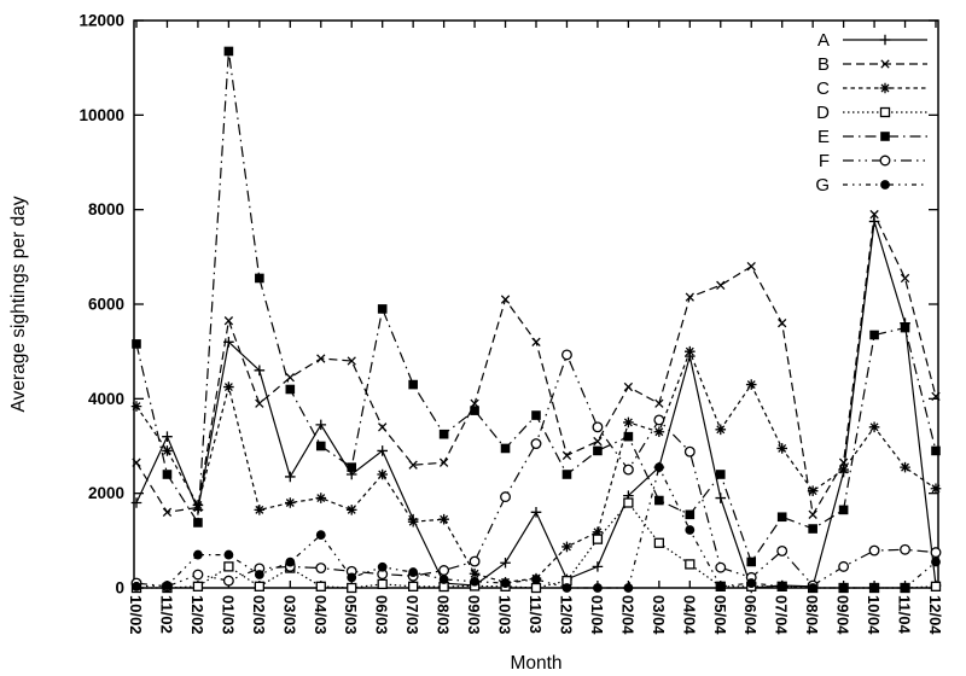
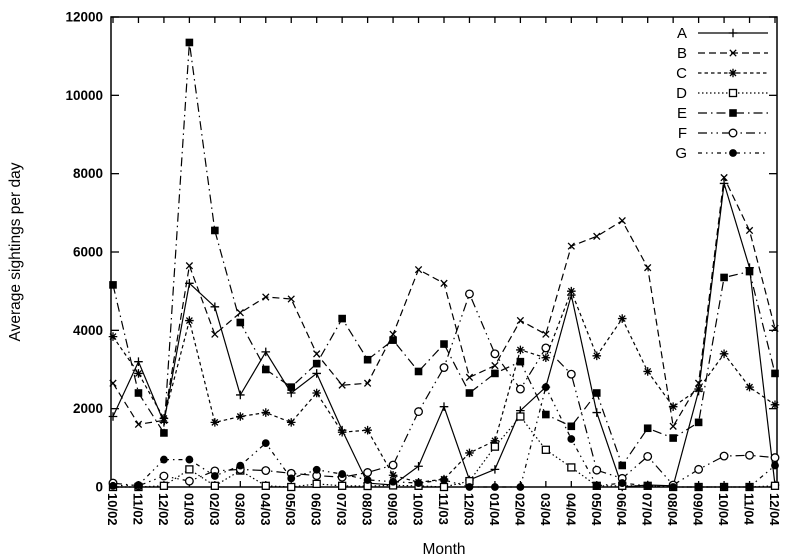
E/06/03: 5900 -> 3200
B/10/03: 6100 -> 5600
A/11/03: 1600 -> 2000
